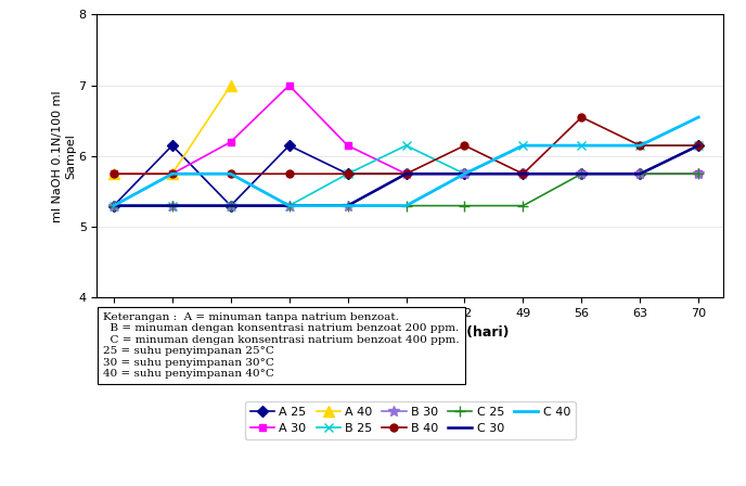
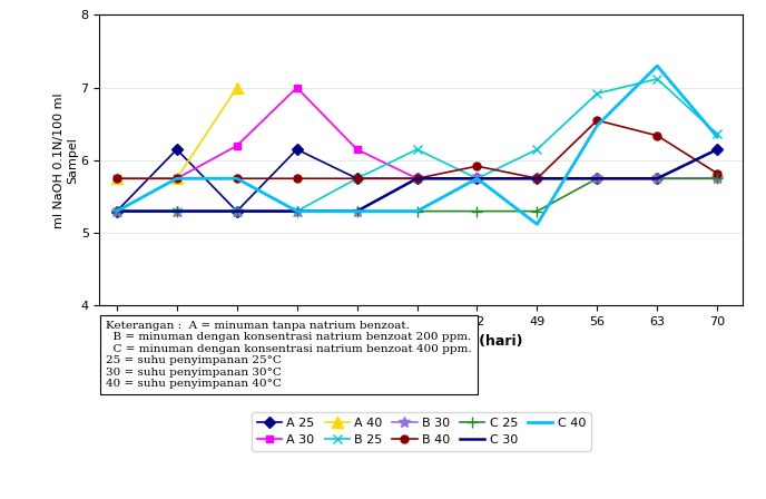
B 40/42: 6.15 -> 5.92
C 40/49: 6.15 -> 5.12
B 25/56: 6.15 -> 6.92
C 40/56: 6.15 -> 6.48
B 25/63: 6.15 -> 7.12
B 40/63: 6.15 -> 6.34
C 40/63: 6.15 -> 7.30
B 25/70: 6.15 -> 6.36
B 40/70: 6.15 -> 5.82
C 40/70: 6.55 -> 6.32
